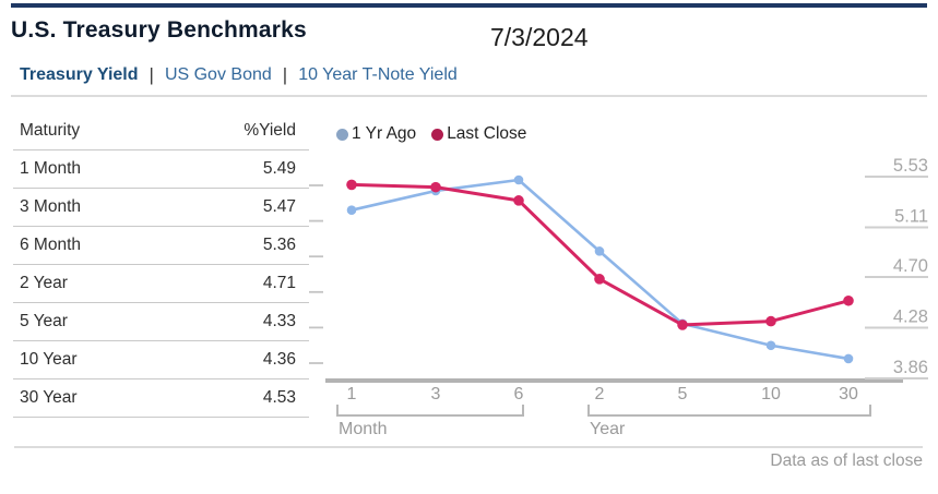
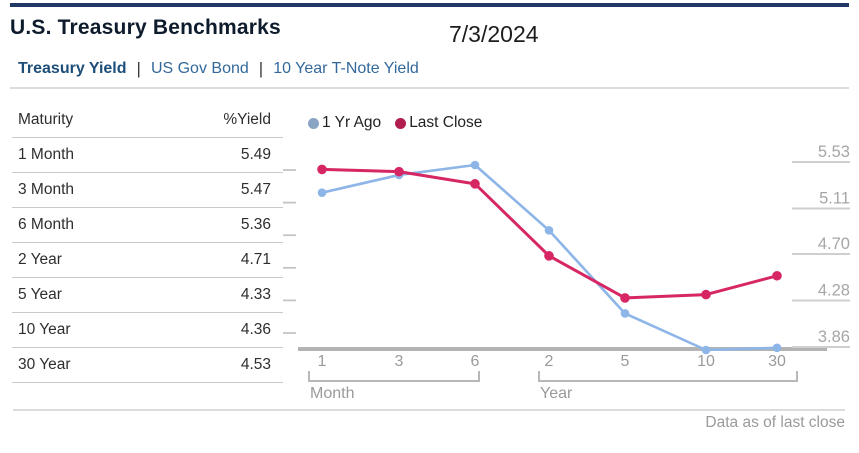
1 Yr Ago/5 Year: 4.34 -> 4.19
1 Yr Ago/10 Year: 4.16 -> 3.86
1 Yr Ago/30 Year: 4.05 -> 3.88
